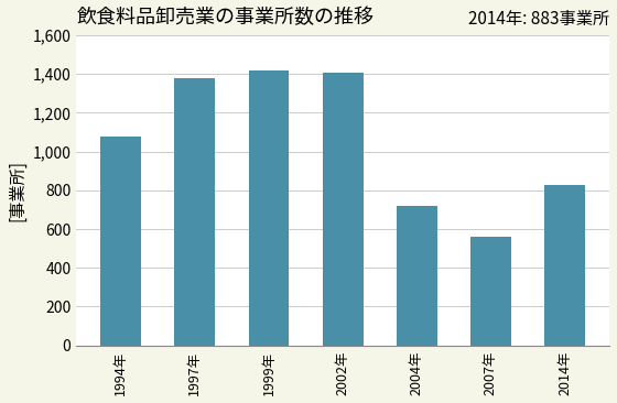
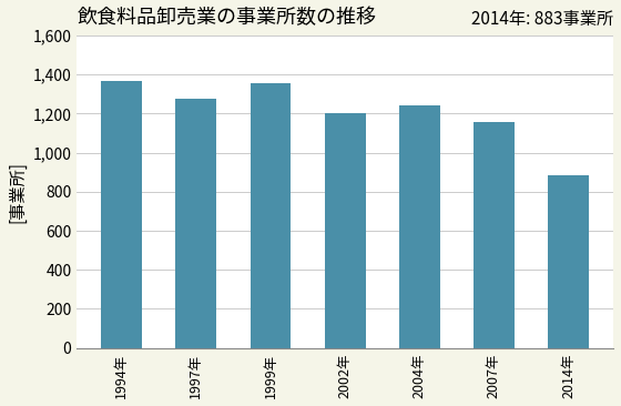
1994年: 1,080 -> 1,370
1997年: 1,380 -> 1,280
1999年: 1,420 -> 1,360
2002年: 1,410 -> 1,200
2004年: 720 -> 1,240
2007年: 560 -> 1,160
2014年: 830 -> 880
